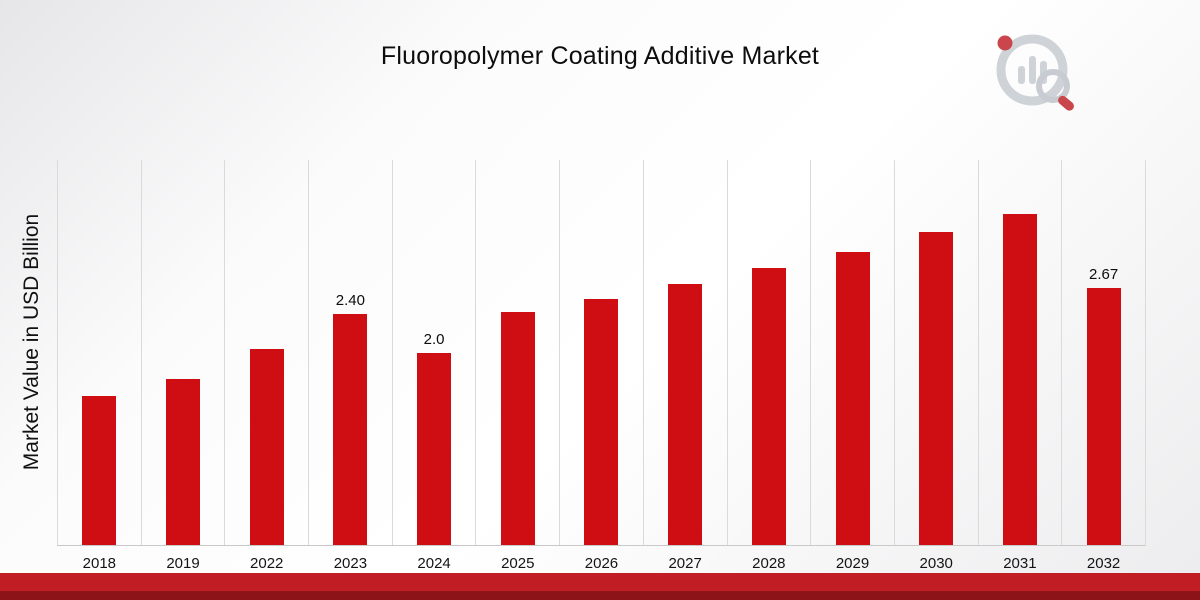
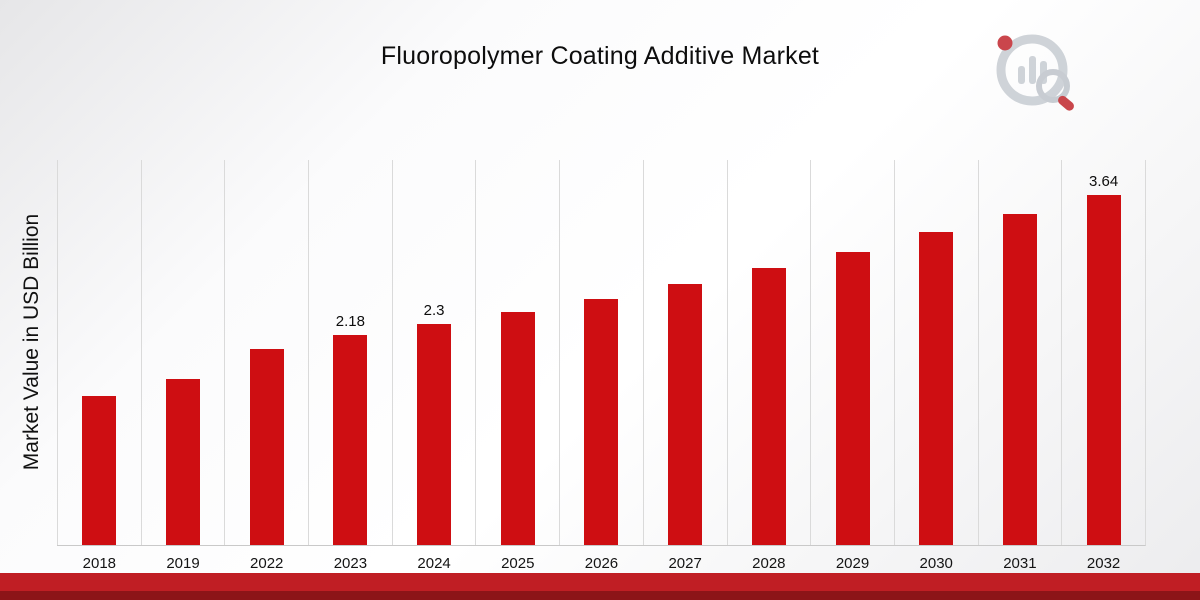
2023: 2.40 -> 2.18
2024: 2.0 -> 2.3
2032: 2.67 -> 3.64
